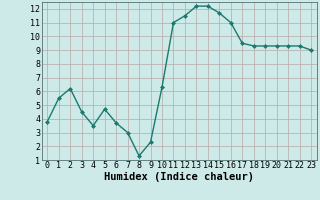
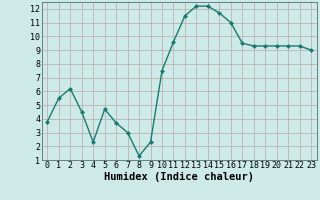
4: 3.5 -> 2.3
10: 6.3 -> 7.5
11: 11.0 -> 9.6
